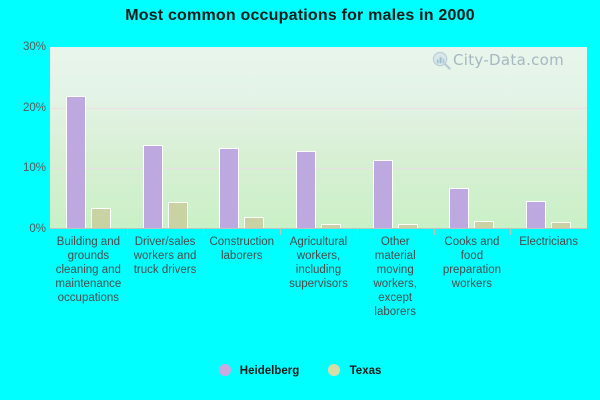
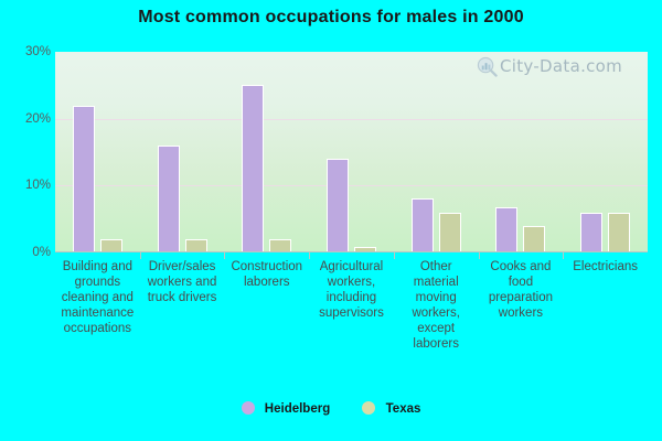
Texas/Building and grounds cleaning and maintenance occupations: 3% -> 2%
Heidelberg/Driver/sales workers and truck drivers: 14% -> 16%
Texas/Driver/sales workers and truck drivers: 4% -> 2%
Heidelberg/Construction laborers: 13% -> 25%
Heidelberg/Agricultural workers, including supervisors: 13% -> 14%
Heidelberg/Other material moving workers, except laborers: 11% -> 8%
Texas/Other material moving workers, except laborers: 1% -> 6%
Texas/Cooks and food preparation workers: 1% -> 4%
Heidelberg/Electricians: 5% -> 6%
Texas/Electricians: 1% -> 6%
